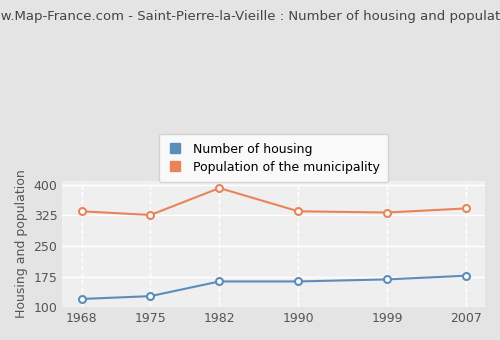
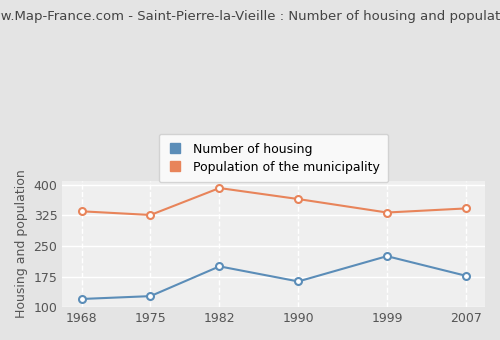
Number of housing/1982: 163 -> 200
Population of the municipality/1990: 335 -> 365
Number of housing/1999: 168 -> 225
